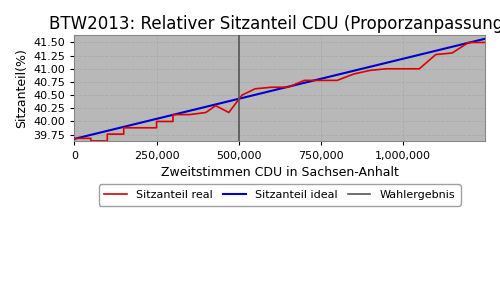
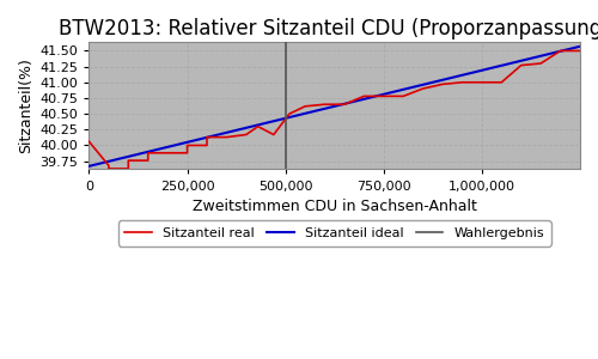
0: 39.68 -> 40.06
